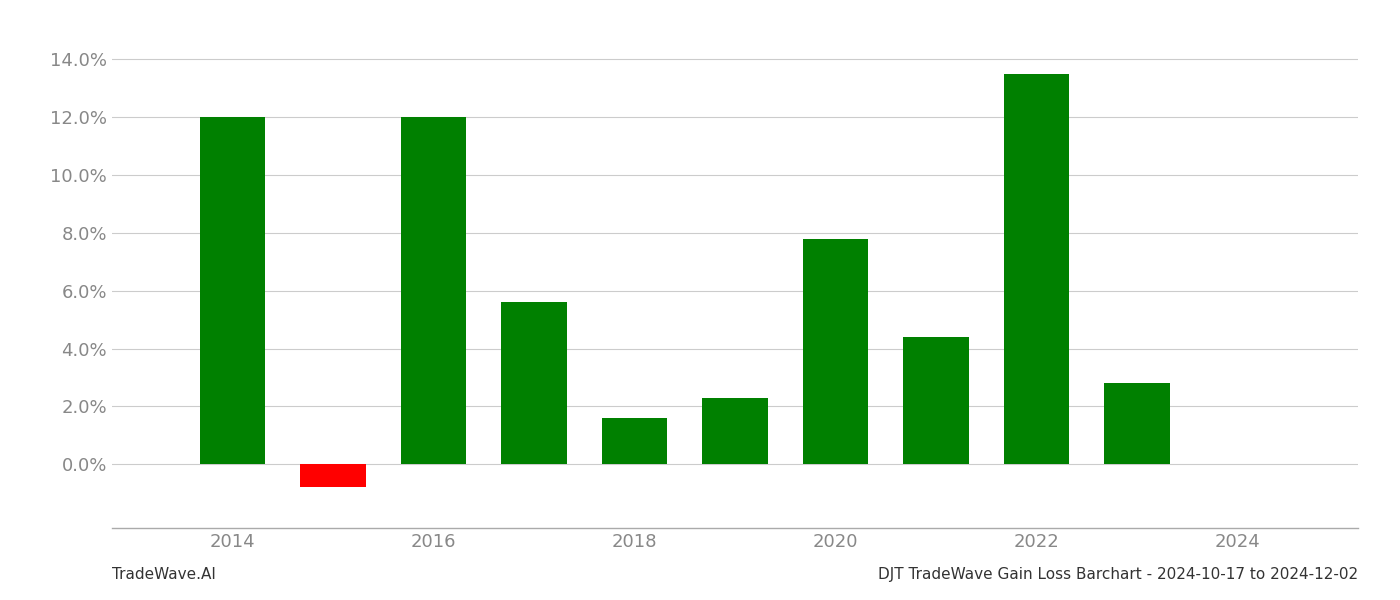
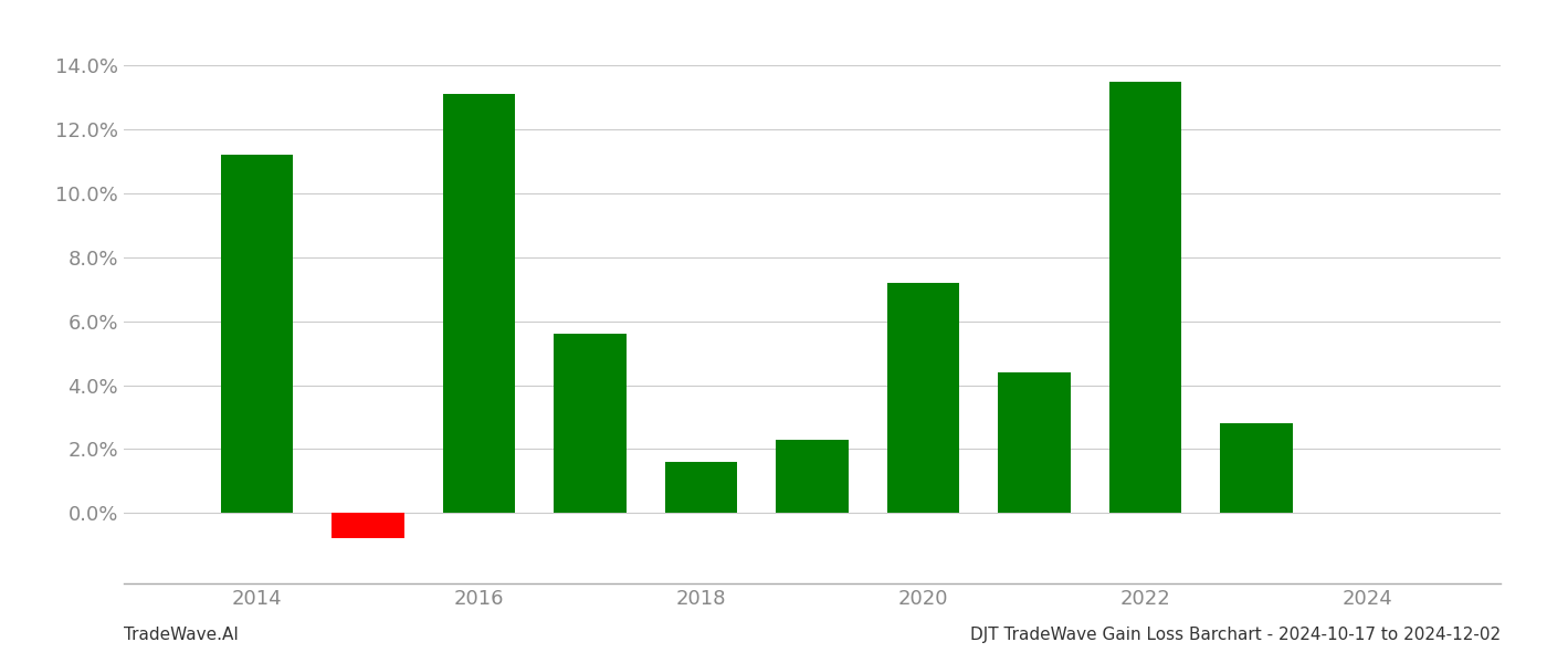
2014: 12.0% -> 11.2%
2016: 12.0% -> 13.1%
2020: 7.8% -> 7.2%
